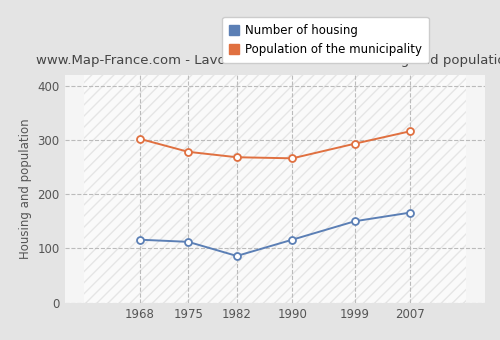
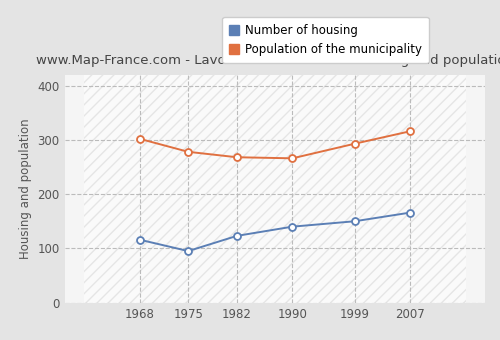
Number of housing/1975: 112 -> 95
Number of housing/1982: 86 -> 123
Number of housing/1990: 116 -> 140
